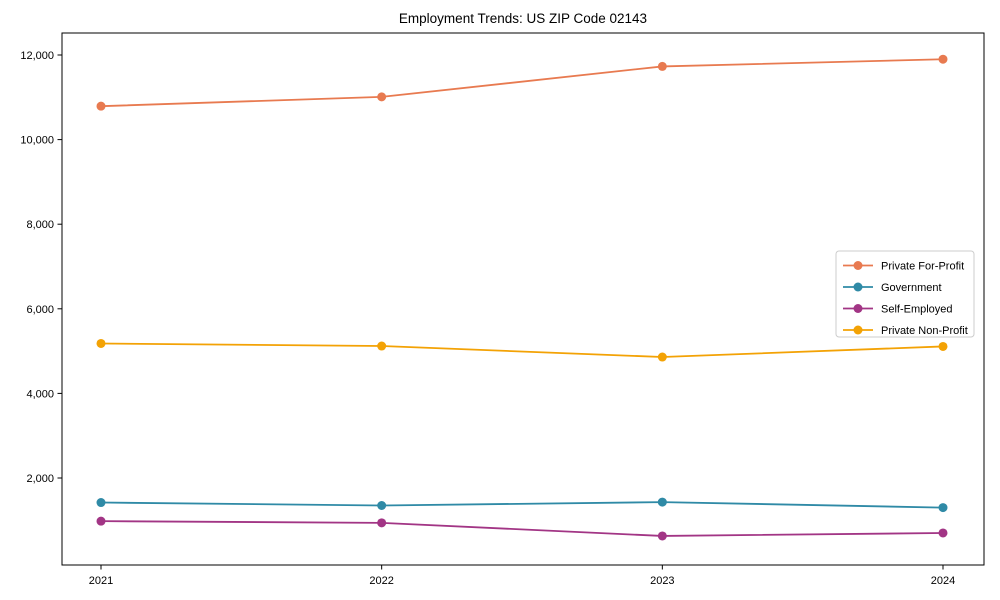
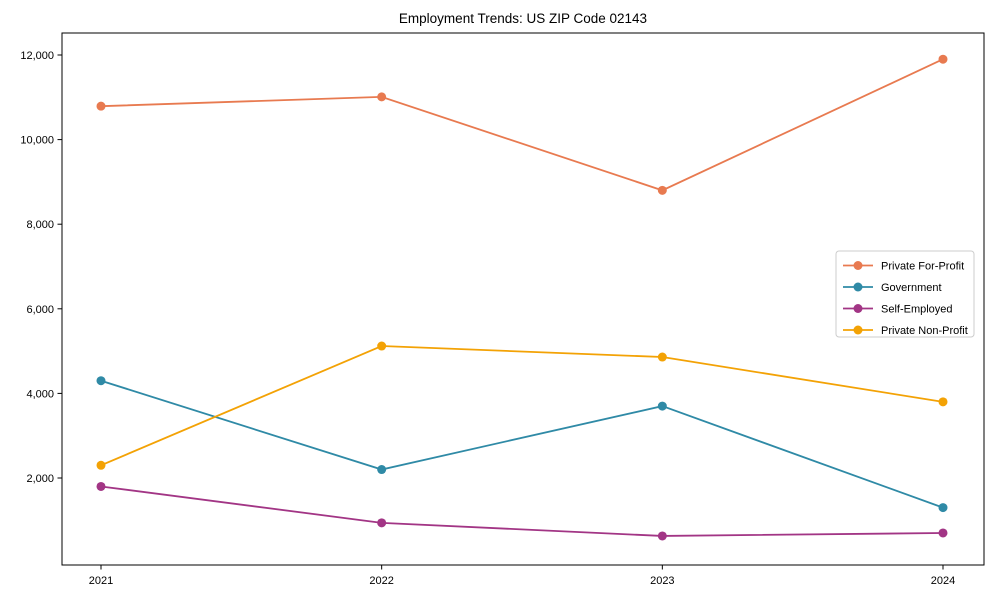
Government/2021: 1400 -> 4300
Self-Employed/2021: 1000 -> 1800
Private Non-Profit/2021: 5200 -> 2300
Government/2022: 1400 -> 2200
Private For-Profit/2023: 11700 -> 8800
Government/2023: 1400 -> 3700
Private Non-Profit/2024: 5100 -> 3800
